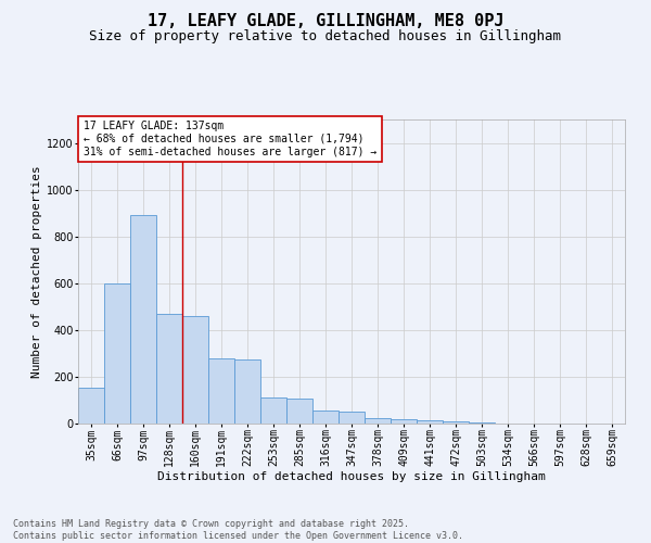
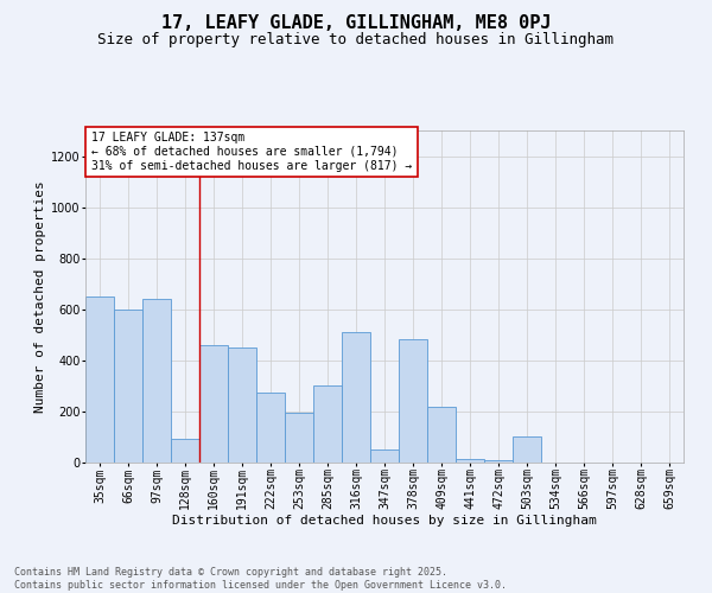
35sqm: 155 -> 650
97sqm: 890 -> 640
128sqm: 470 -> 95
191sqm: 280 -> 450
253sqm: 110 -> 195
285sqm: 105 -> 300
316sqm: 55 -> 510
378sqm: 25 -> 485
409sqm: 20 -> 220
503sqm: 5 -> 100
